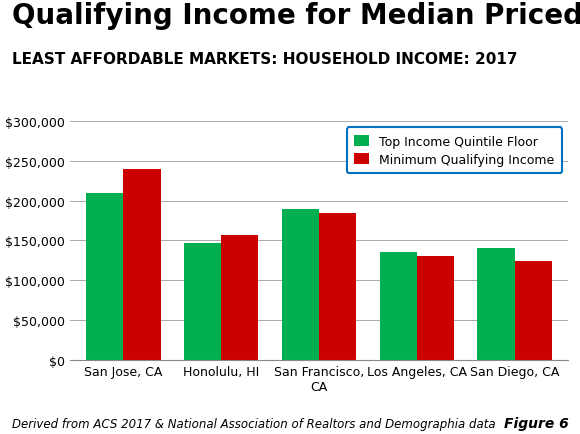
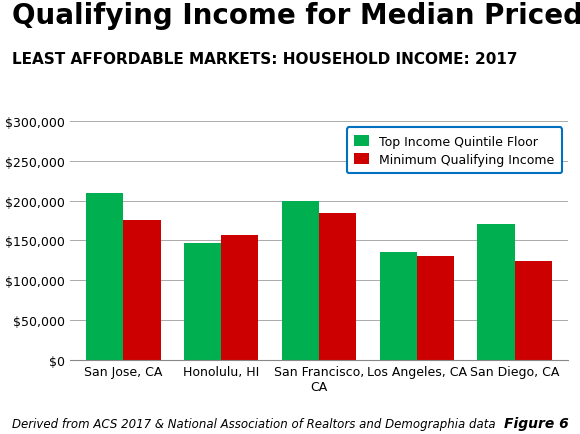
Minimum Qualifying Income/San Jose, CA: $239,000 -> $176,000
Top Income Quintile Floor/San Francisco, CA: $189,000 -> $200,000
Top Income Quintile Floor/San Diego, CA: $140,000 -> $170,000
